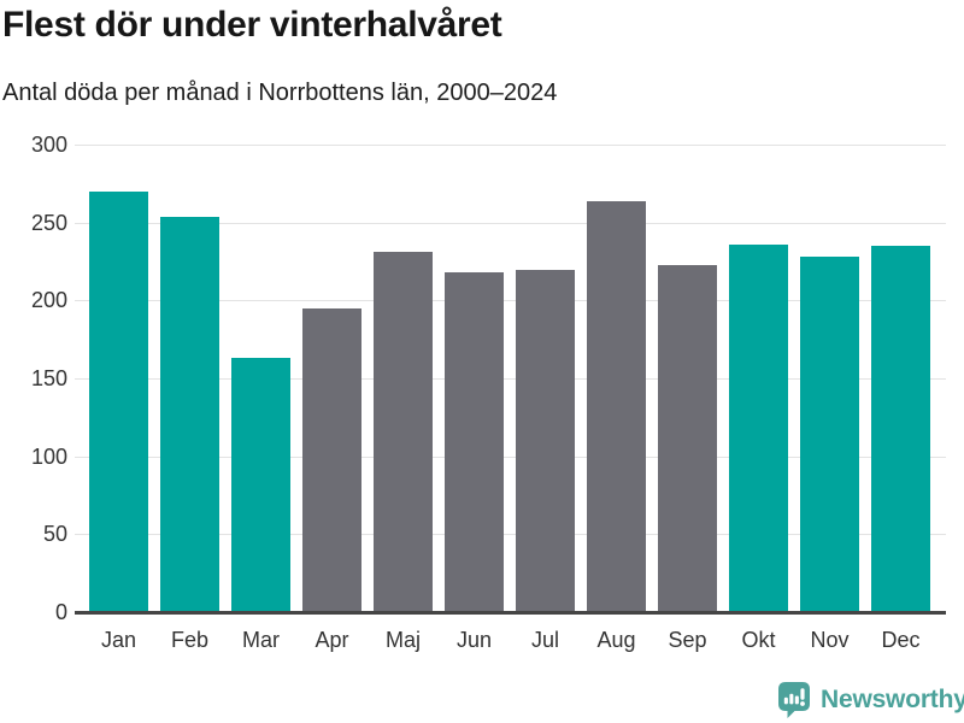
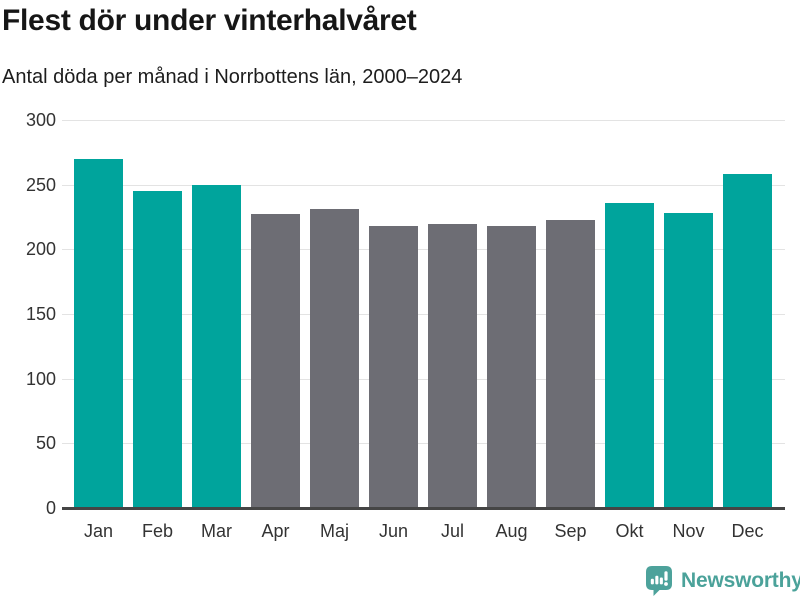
Feb: 254 -> 245
Mar: 163 -> 250
Apr: 195 -> 227
Aug: 264 -> 218
Dec: 235 -> 258
